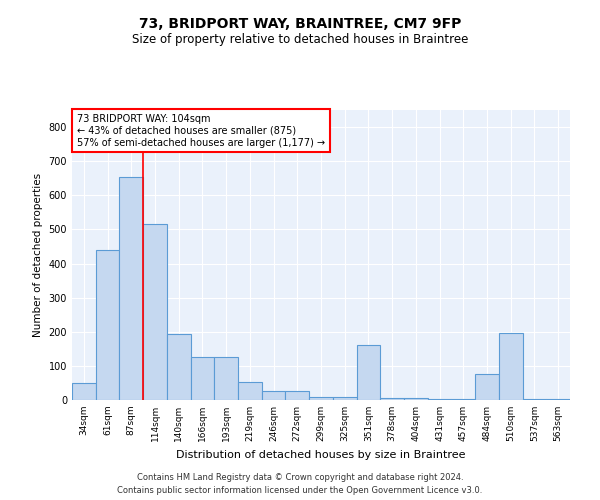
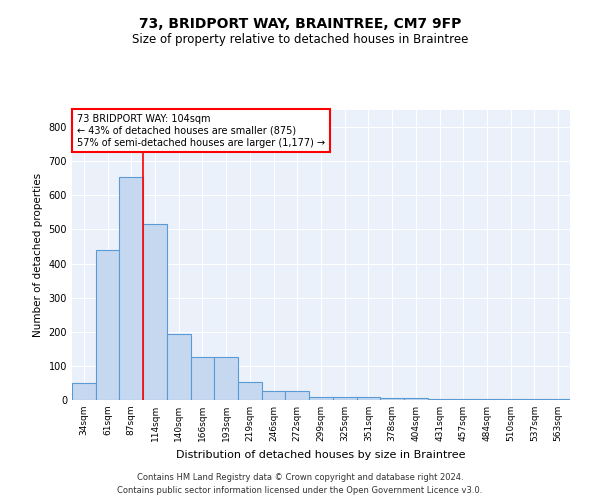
351sqm: 160 -> 10
484sqm: 75 -> 2
510sqm: 195 -> 2
